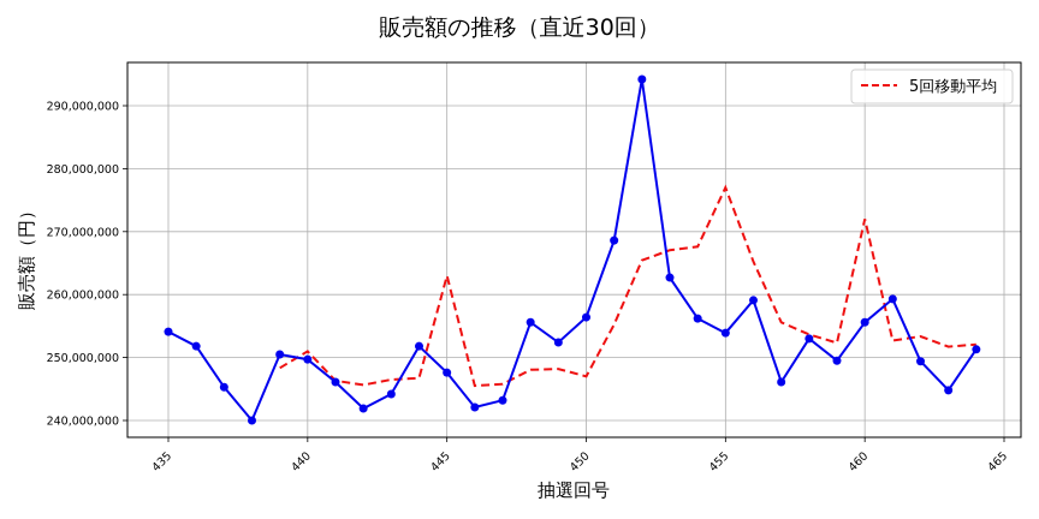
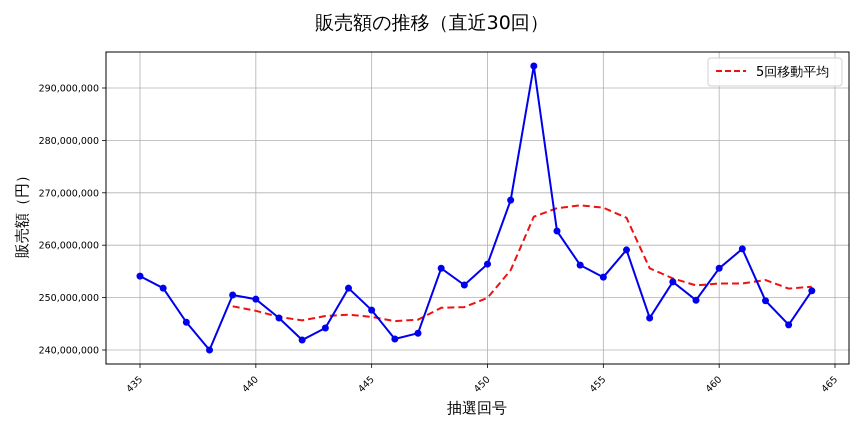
5回移動平均/440: 251000000 -> 247000000
5回移動平均/445: 263000000 -> 246000000
5回移動平均/450: 247000000 -> 250000000
5回移動平均/455: 277000000 -> 267000000
5回移動平均/460: 272000000 -> 253000000
